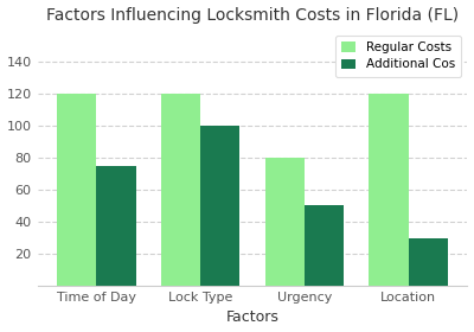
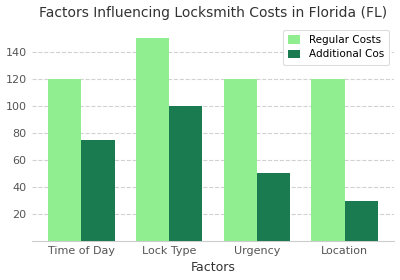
Regular Costs/Lock Type: 120 -> 150
Regular Costs/Urgency: 80 -> 120
